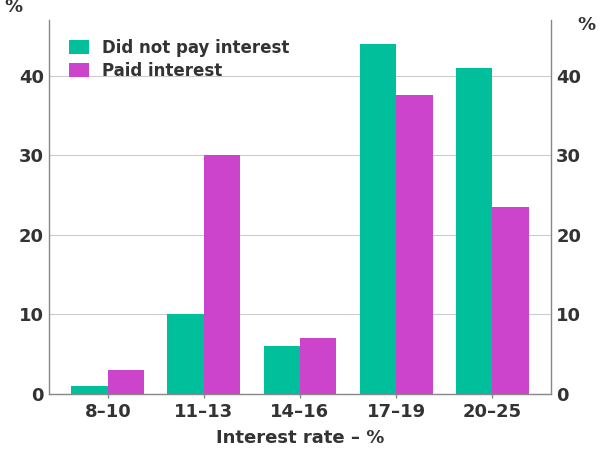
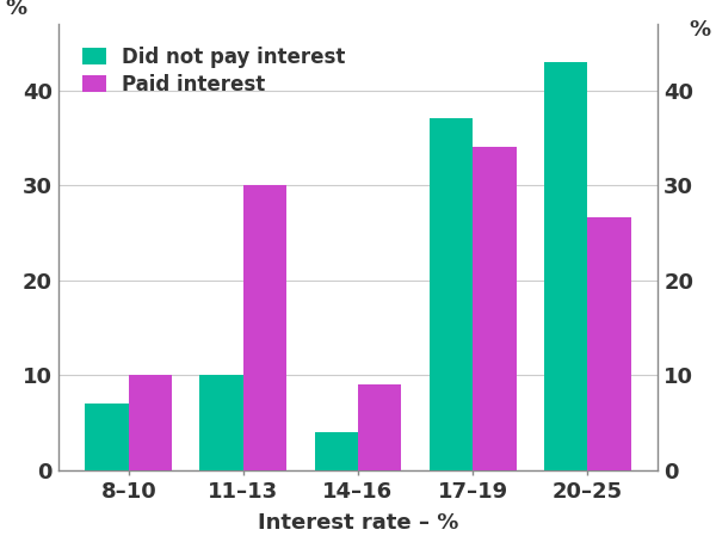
Did not pay interest/8–10: 1 -> 7
Paid interest/8–10: 3.0 -> 10.0
Did not pay interest/14–16: 6 -> 4
Paid interest/14–16: 7.0 -> 9.0
Did not pay interest/17–19: 44 -> 37
Paid interest/17–19: 37.5 -> 34.0
Did not pay interest/20–25: 41 -> 43
Paid interest/20–25: 23.5 -> 26.6
